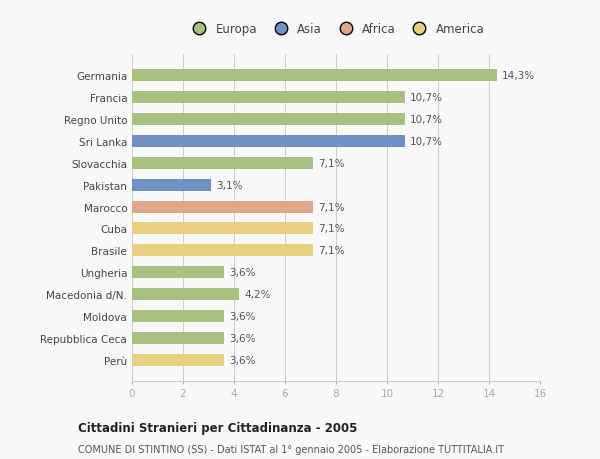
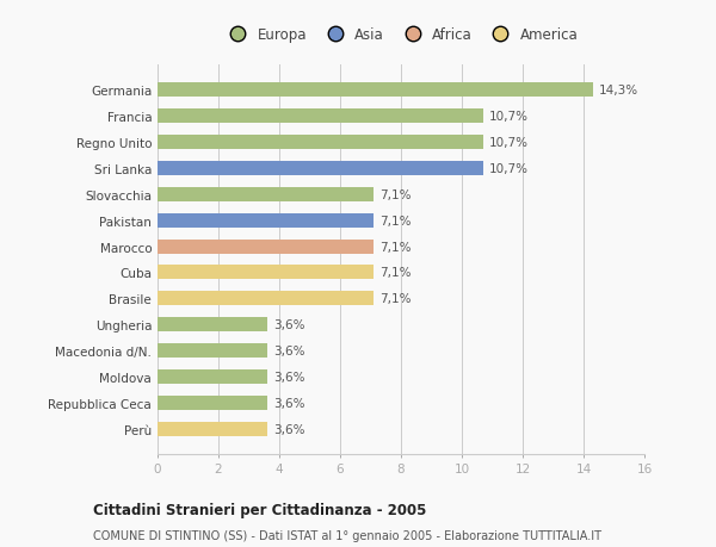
Pakistan: 3,1% -> 7,1%
Macedonia d/N.: 4,2% -> 3,6%
